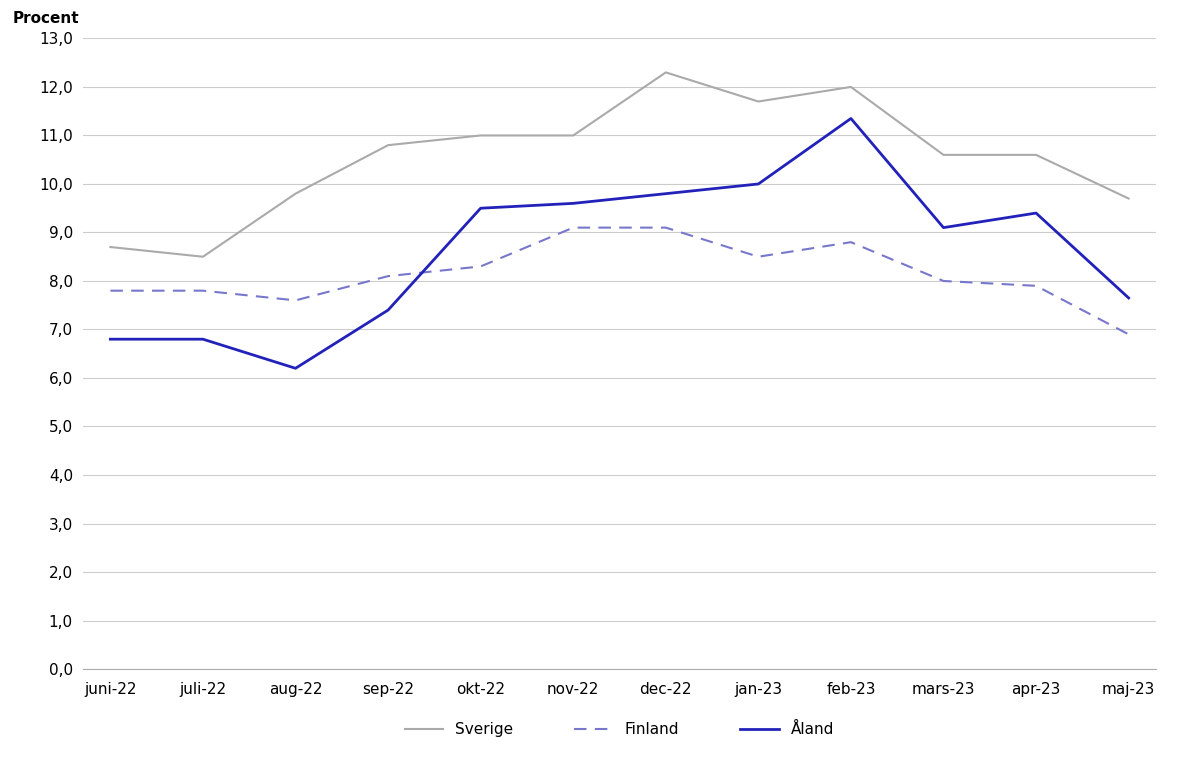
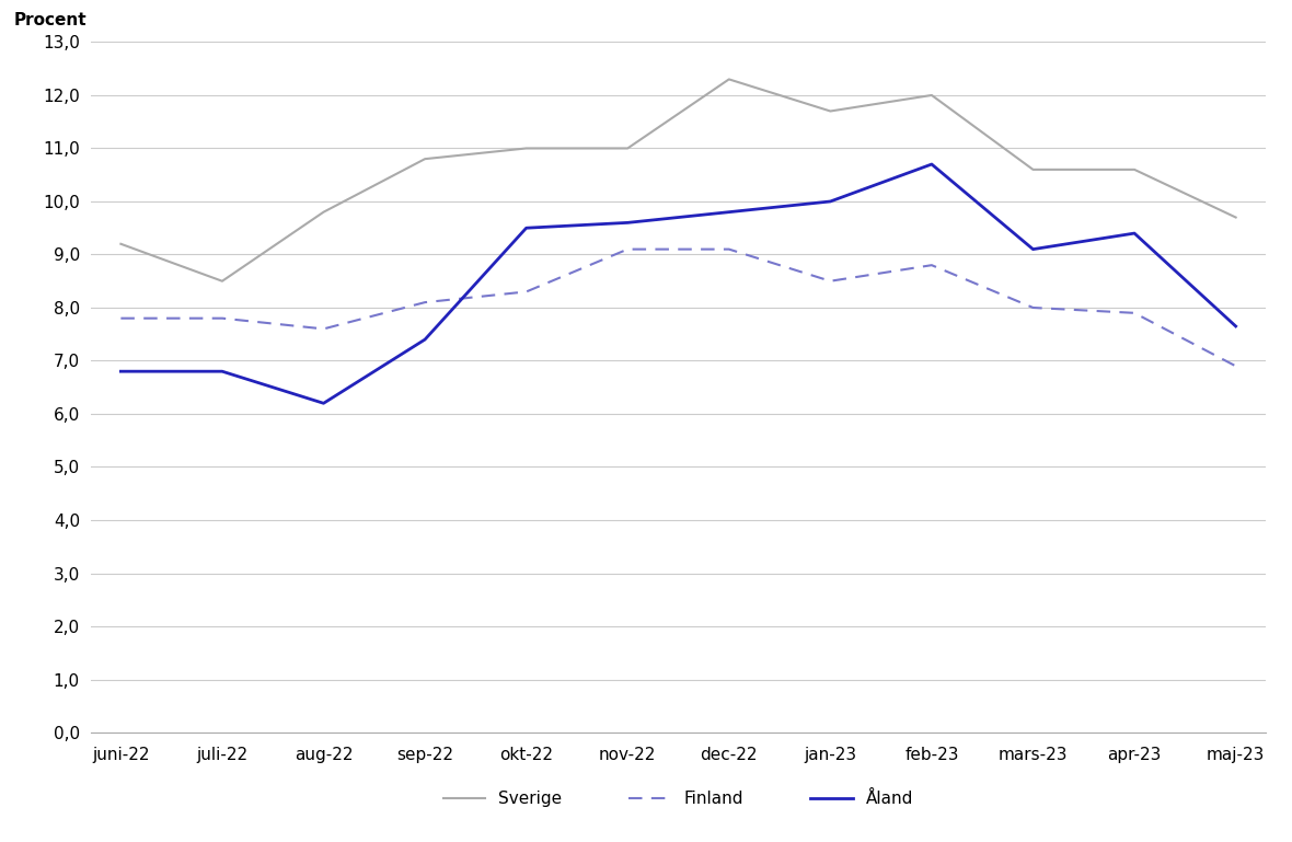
Sverige/juni-22: 8,7 -> 9,2
Åland/feb-23: 11,35 -> 10,70
